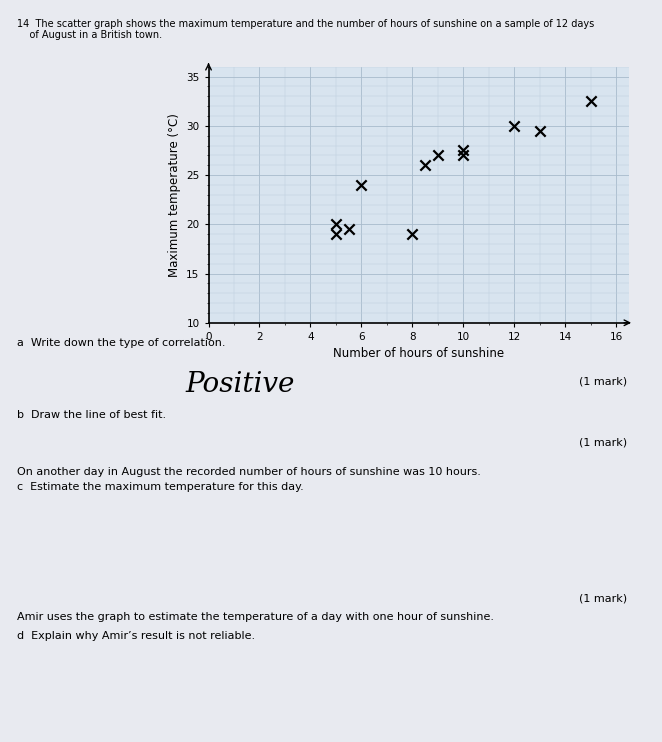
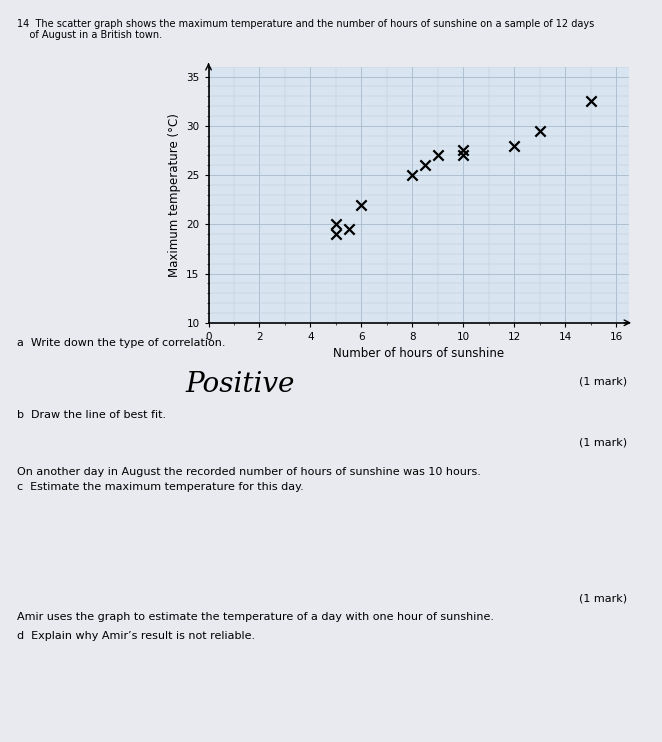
6: 24.0 -> 22.0
8: 19.0 -> 25.0
12: 30.0 -> 28.0
